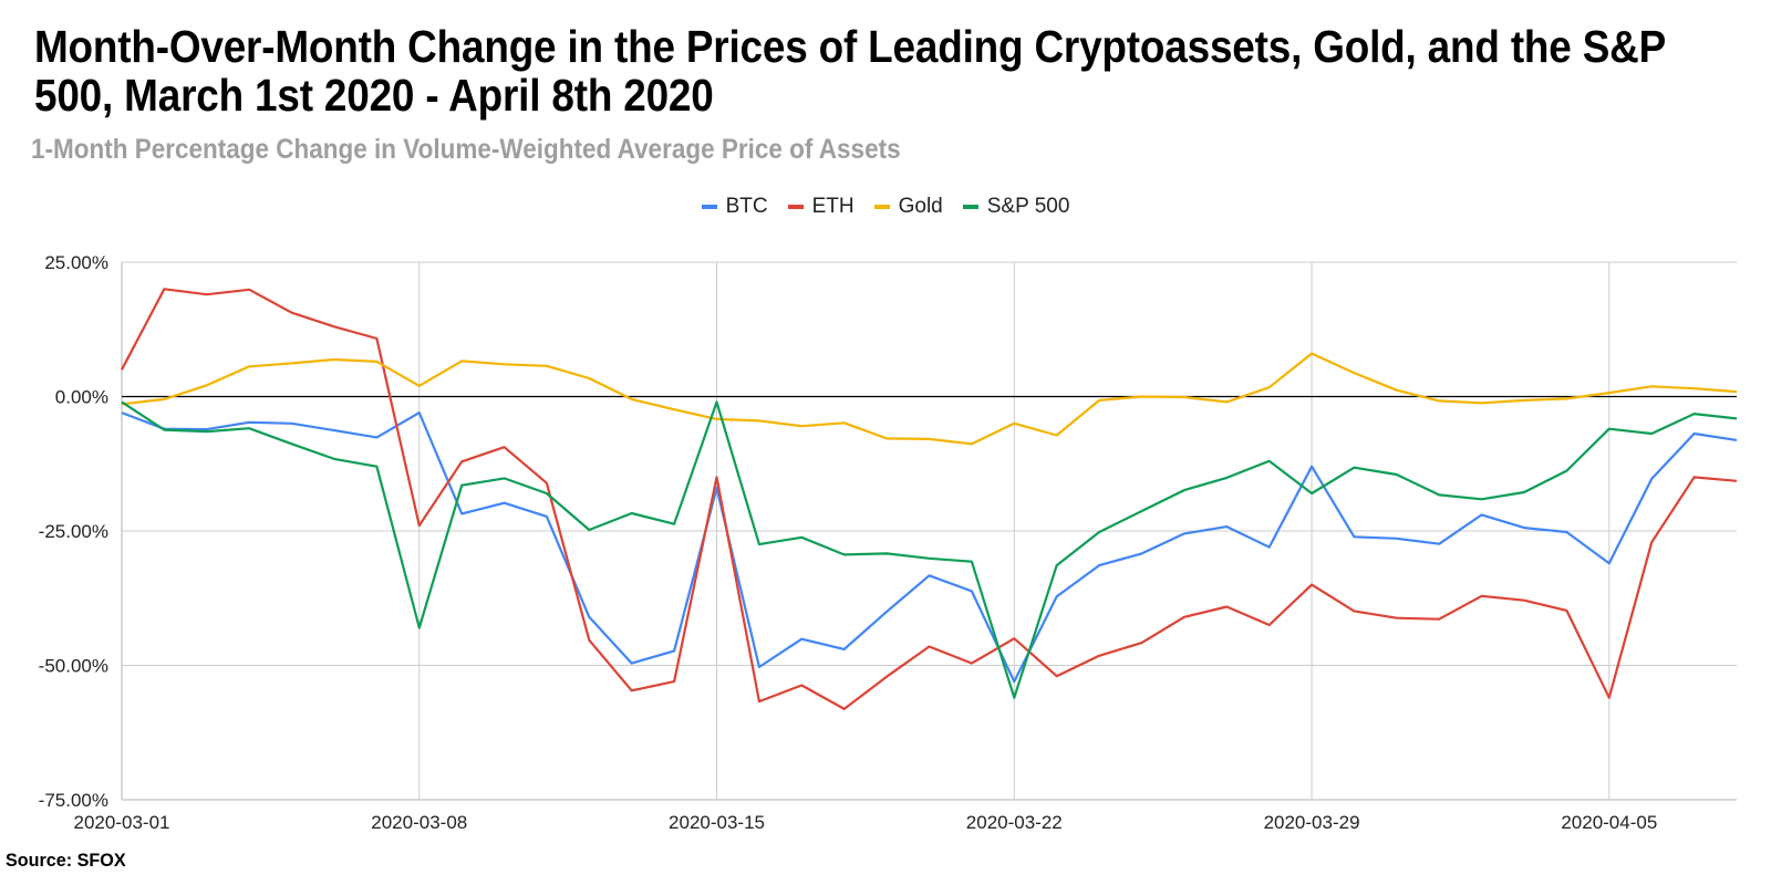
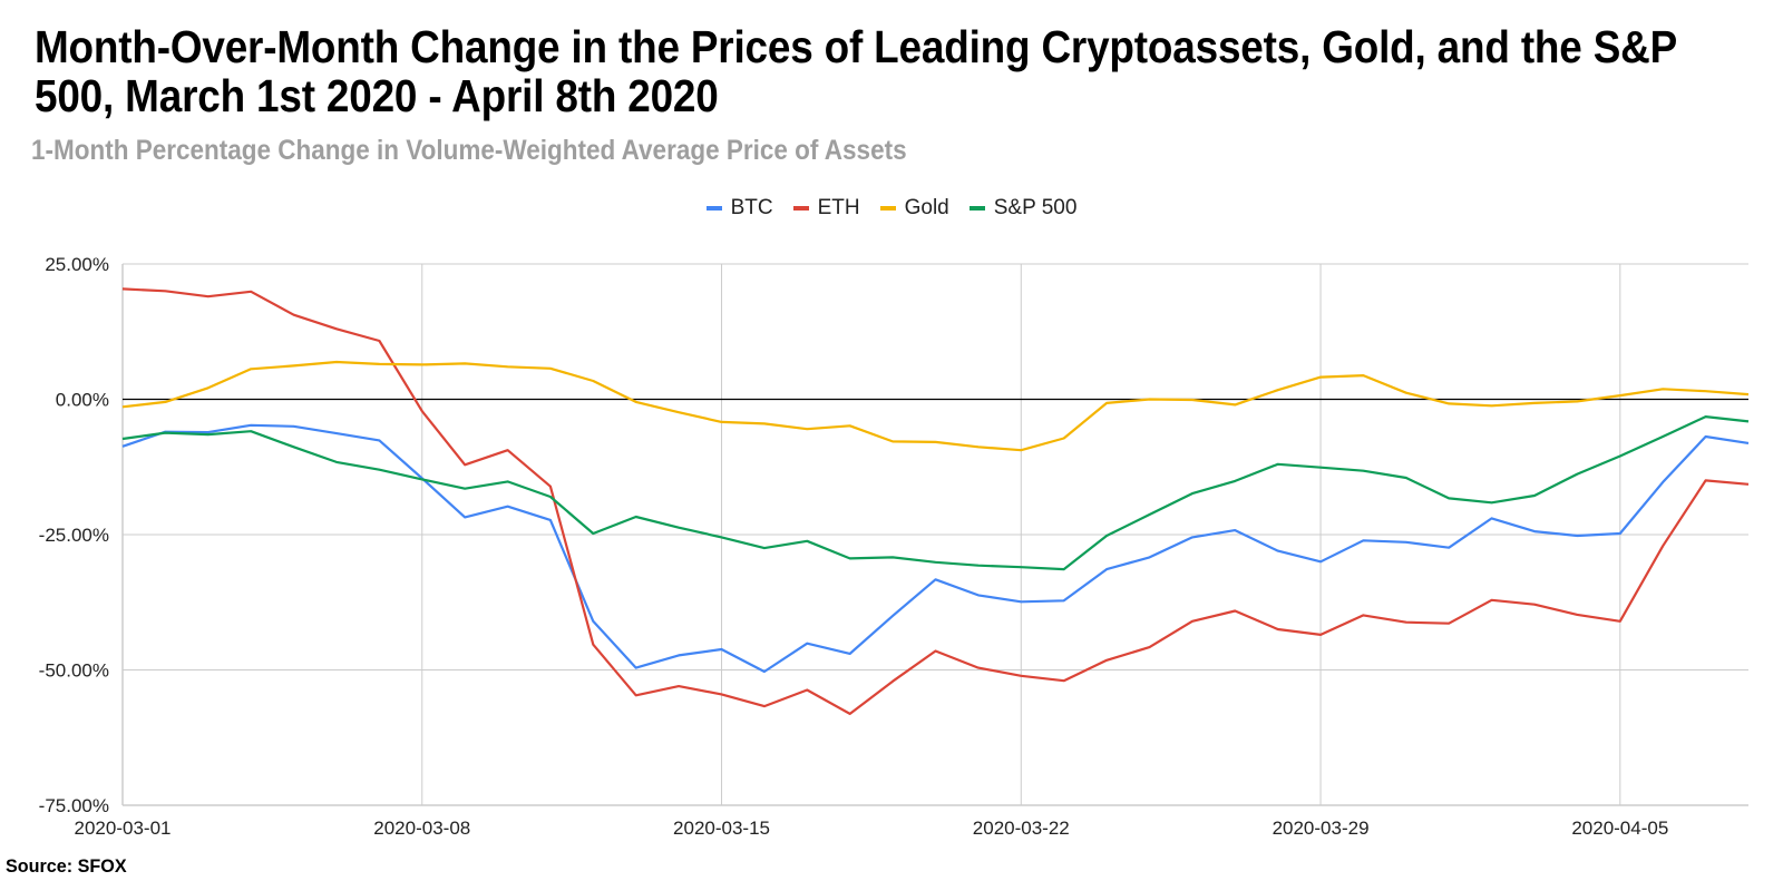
BTC/2020-03-01: -3% -> -9%
ETH/2020-03-01: 5% -> 20%
S&P 500/2020-03-01: -1% -> -7%
BTC/2020-03-08: -3% -> -15%
ETH/2020-03-08: -24% -> -2%
Gold/2020-03-08: 2% -> 6%
S&P 500/2020-03-08: -43% -> -15%
BTC/2020-03-15: -17% -> -46%
ETH/2020-03-15: -15% -> -54%
S&P 500/2020-03-15: -1% -> -26%
BTC/2020-03-22: -53% -> -37%
ETH/2020-03-22: -45% -> -51%
Gold/2020-03-22: -5% -> -9%
S&P 500/2020-03-22: -56% -> -31%
BTC/2020-03-29: -13% -> -30%
ETH/2020-03-29: -35% -> -44%
Gold/2020-03-29: 8% -> 4%
S&P 500/2020-03-29: -18% -> -13%
BTC/2020-04-05: -31% -> -25%
ETH/2020-04-05: -56% -> -41%
S&P 500/2020-04-05: -6% -> -10%
